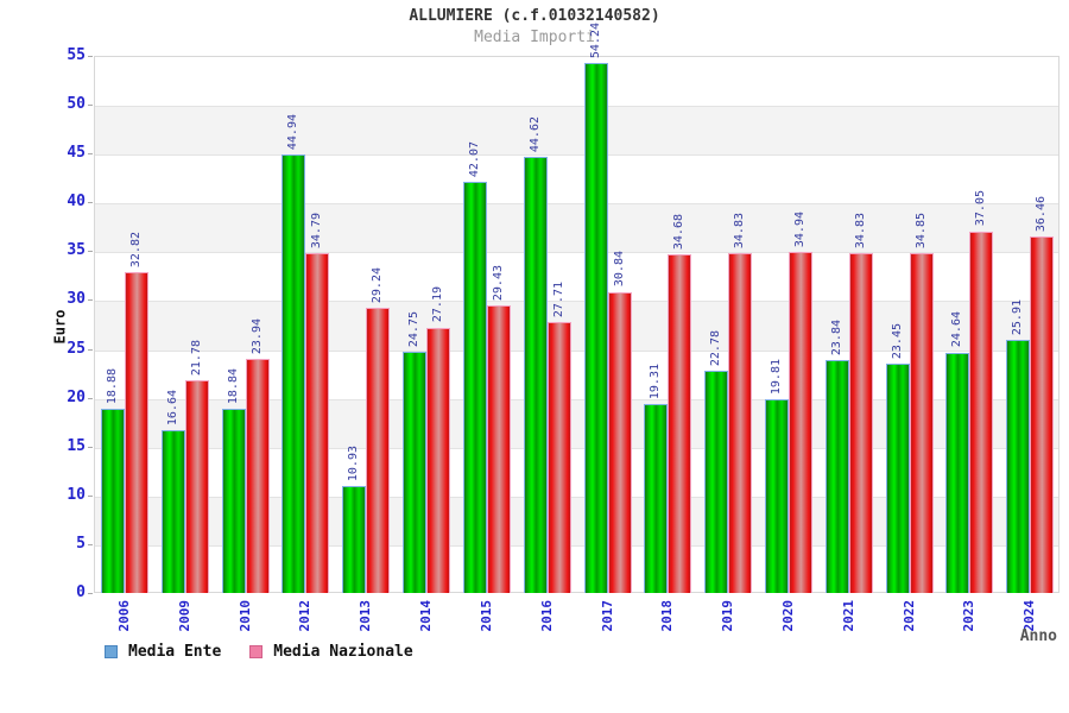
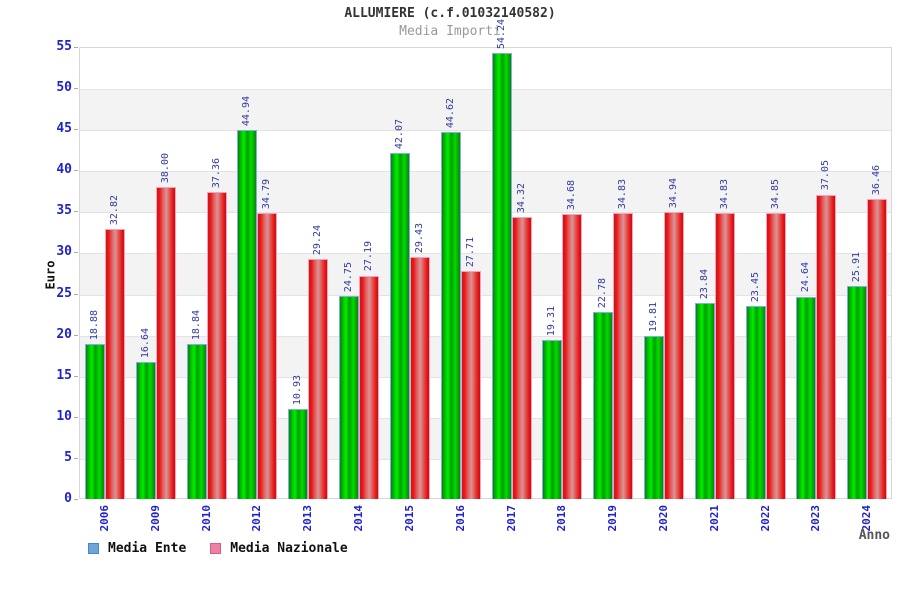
Media Nazionale/2009: 21.78 -> 38.00
Media Nazionale/2010: 23.94 -> 37.36
Media Nazionale/2017: 30.84 -> 34.32
